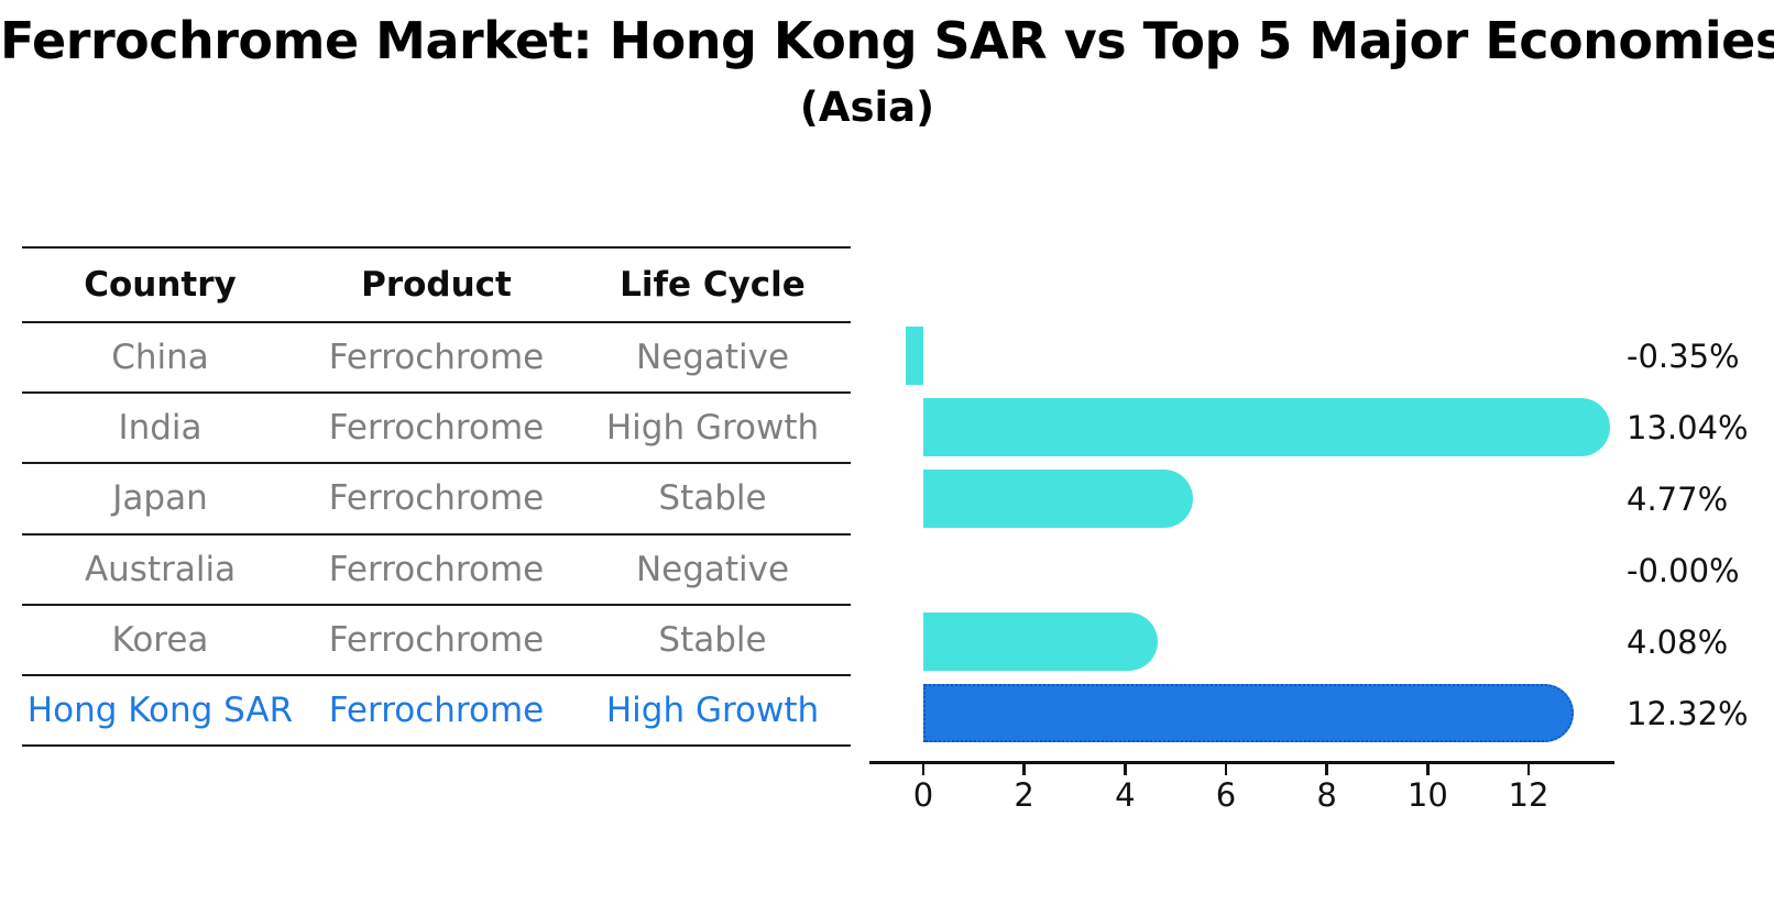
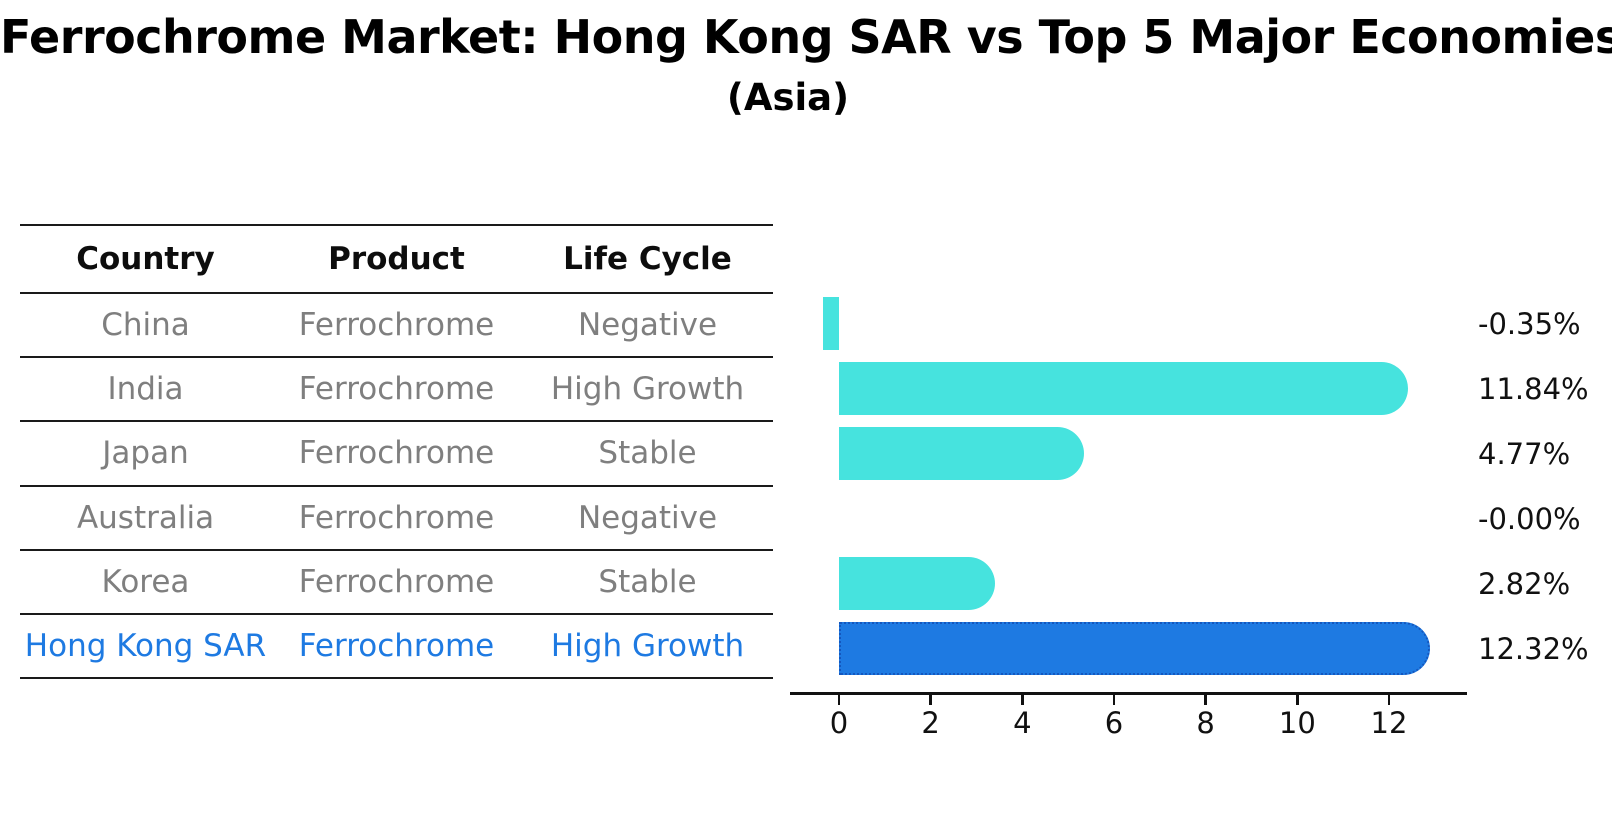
India: 13.04% -> 11.84%
Korea: 4.08% -> 2.82%
